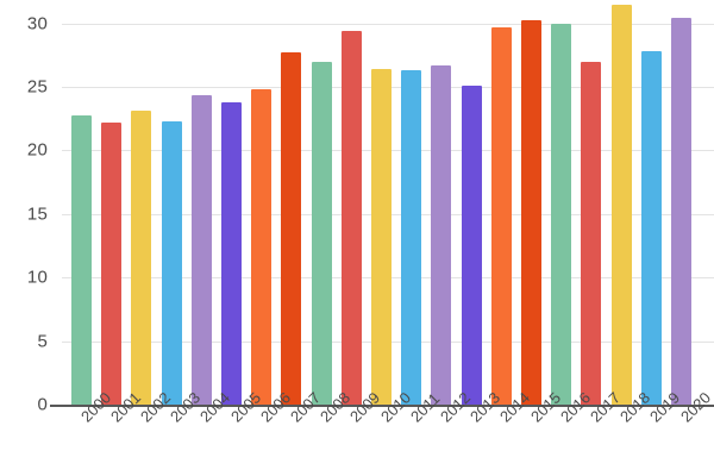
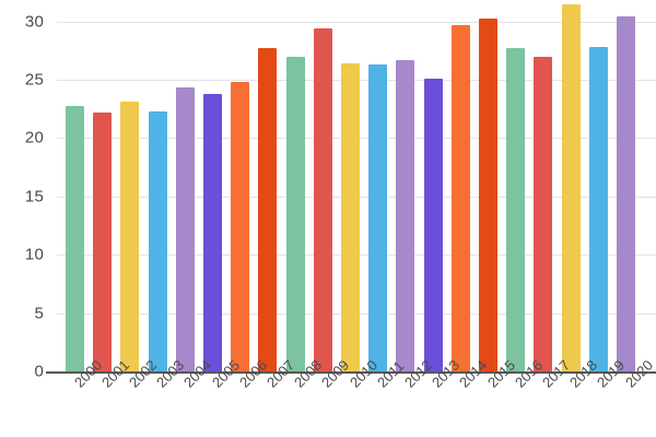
2016: 30.0 -> 27.7
